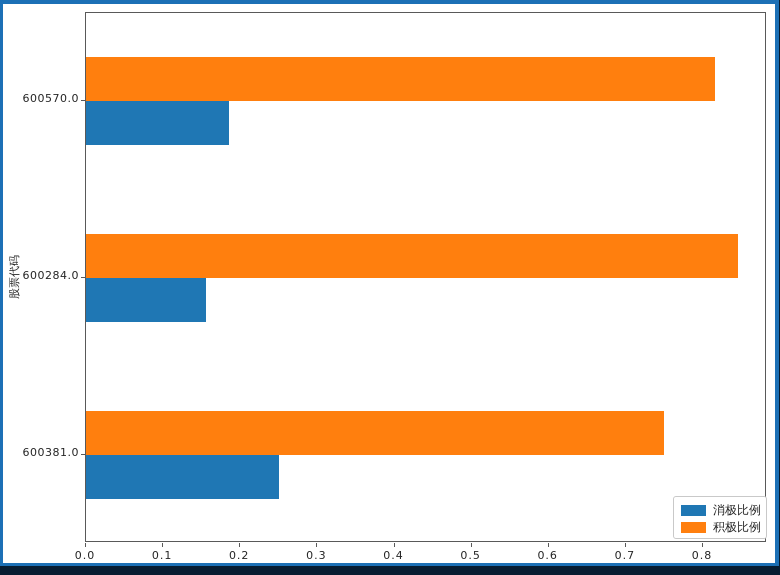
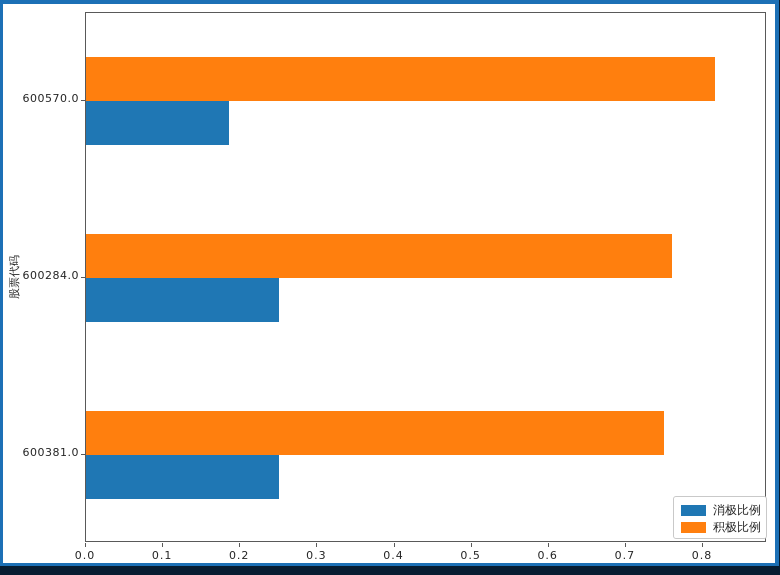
消极比例/600284.0: 0.15 -> 0.25
积极比例/600284.0: 0.84 -> 0.76
